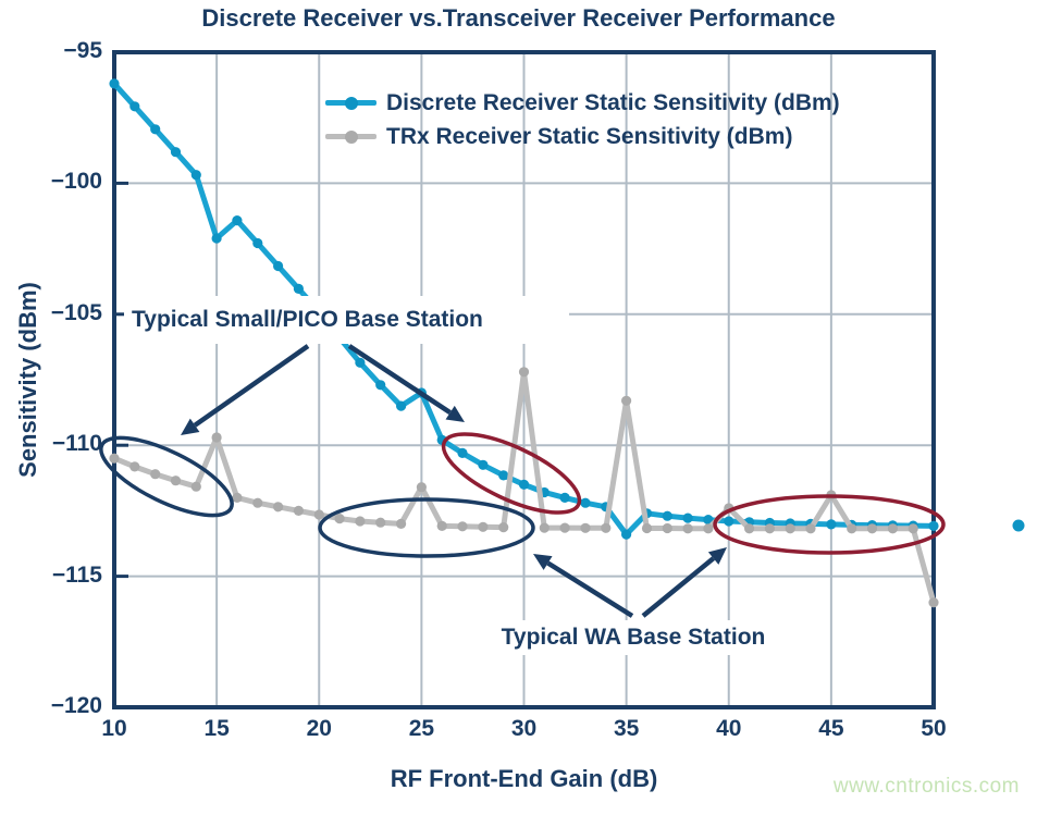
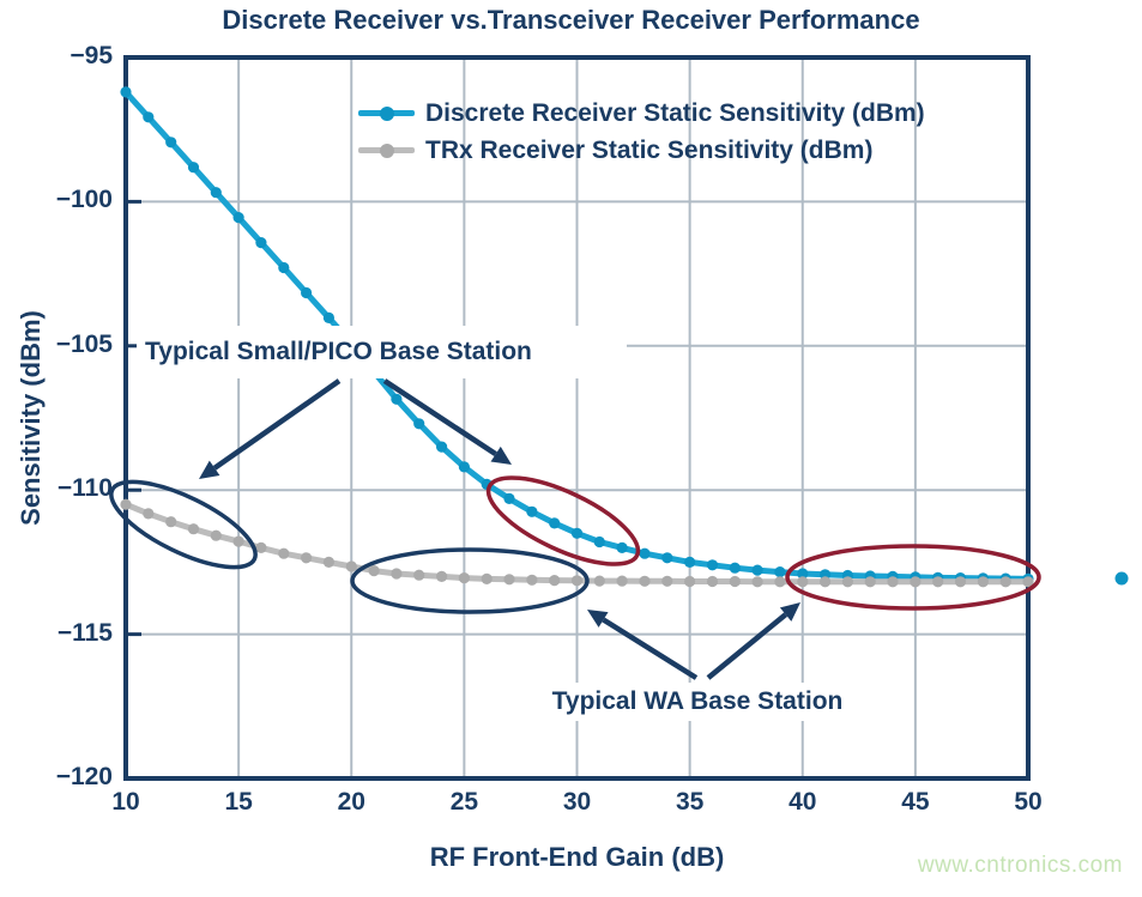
Discrete Receiver Static Sensitivity (dBm)/15: -102.1 -> -100.5
TRx Receiver Static Sensitivity (dBm)/15: -109.7 -> -111.8
Discrete Receiver Static Sensitivity (dBm)/25: -108.0 -> -109.2
TRx Receiver Static Sensitivity (dBm)/25: -111.6 -> -113.0
TRx Receiver Static Sensitivity (dBm)/30: -107.2 -> -113.1
Discrete Receiver Static Sensitivity (dBm)/35: -113.4 -> -112.5
TRx Receiver Static Sensitivity (dBm)/35: -108.3 -> -113.2
TRx Receiver Static Sensitivity (dBm)/40: -112.4 -> -113.2
TRx Receiver Static Sensitivity (dBm)/45: -111.9 -> -113.2
TRx Receiver Static Sensitivity (dBm)/50: -116.0 -> -113.2
